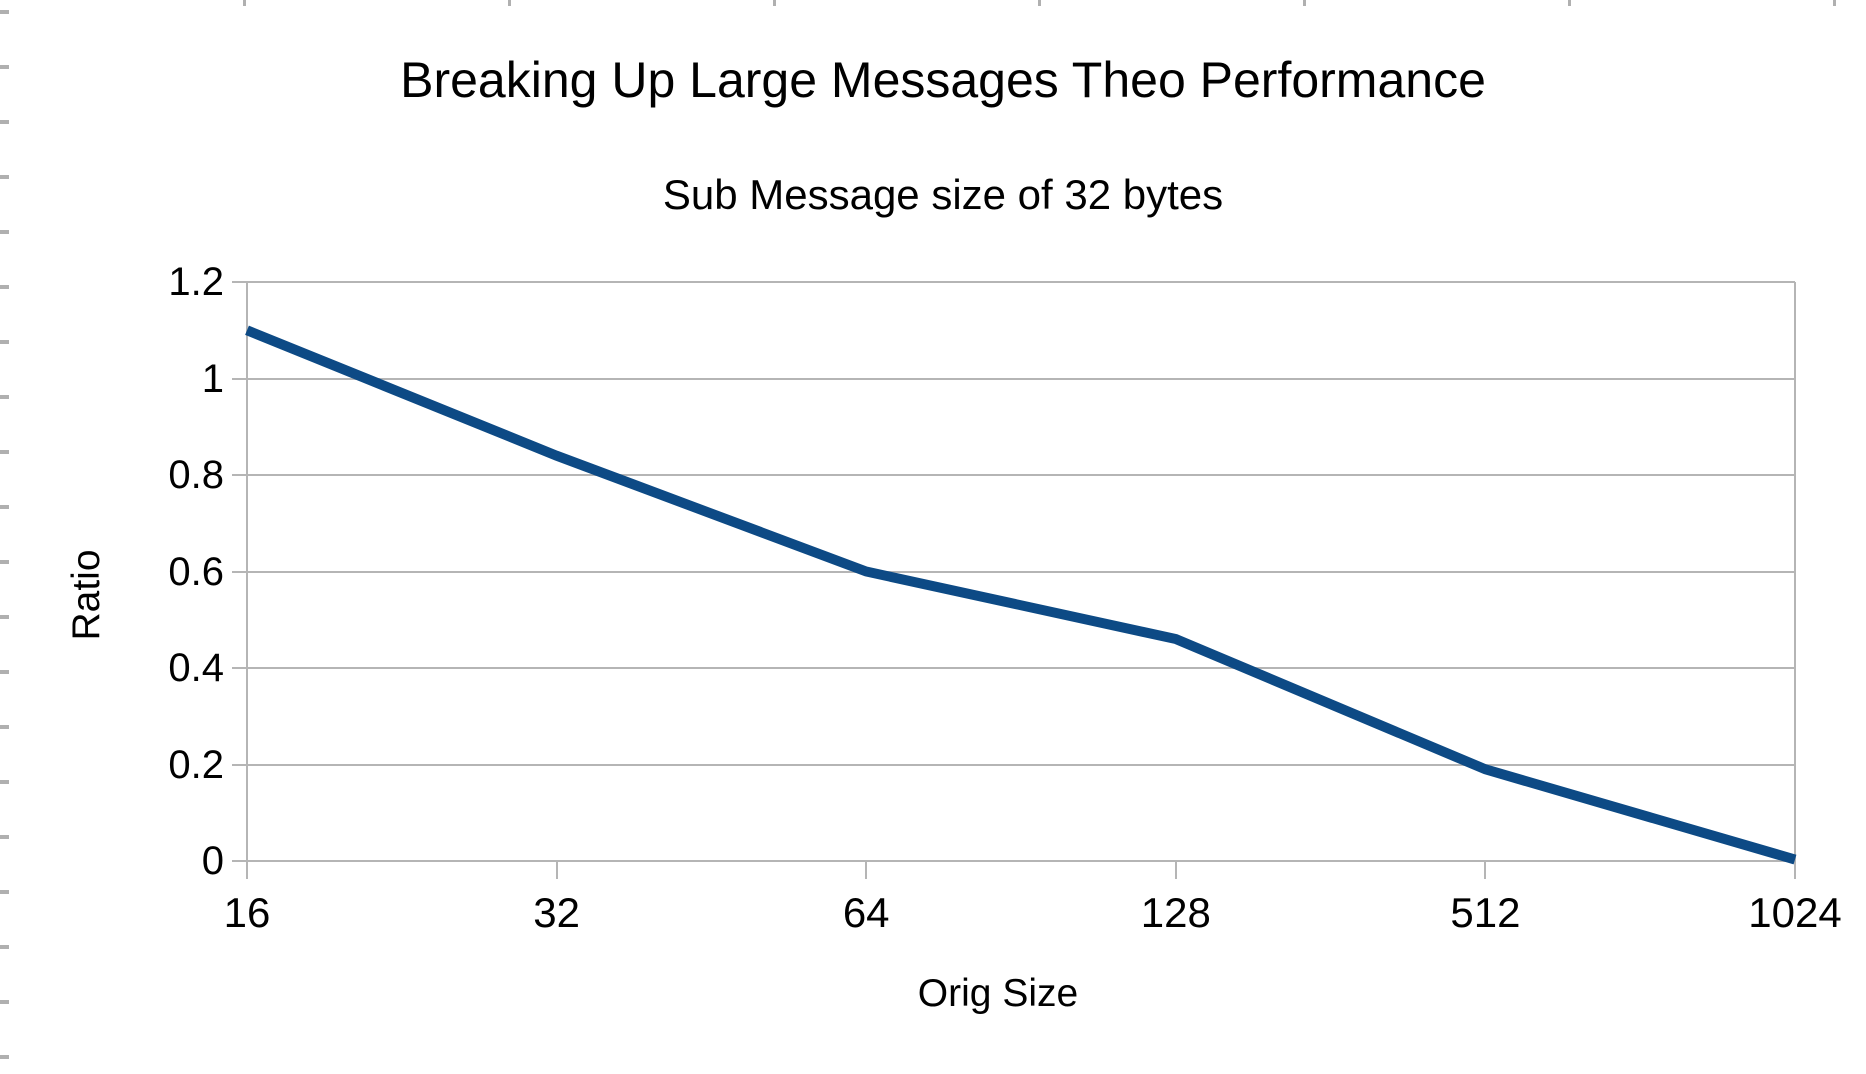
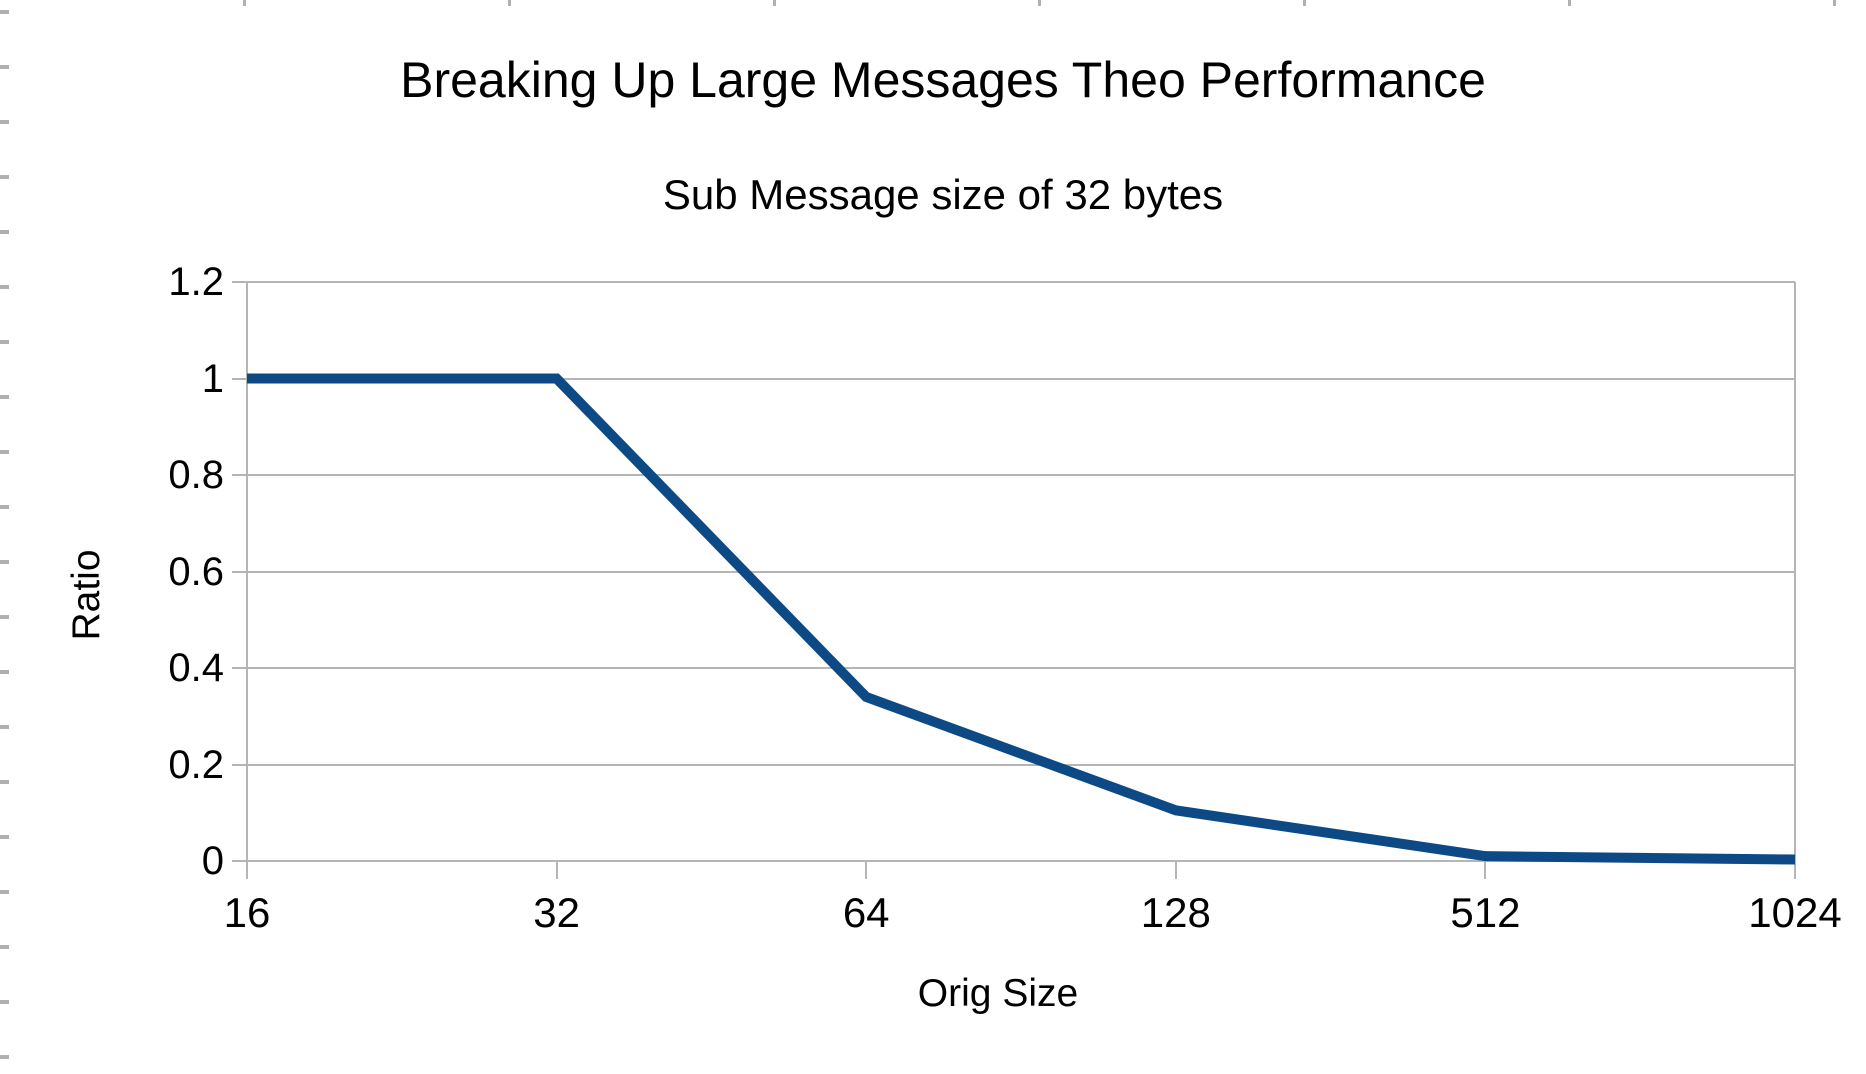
16: 1.10 -> 1.00
32: 0.84 -> 1.00
64: 0.60 -> 0.34
128: 0.46 -> 0.10
512: 0.19 -> 0.01
